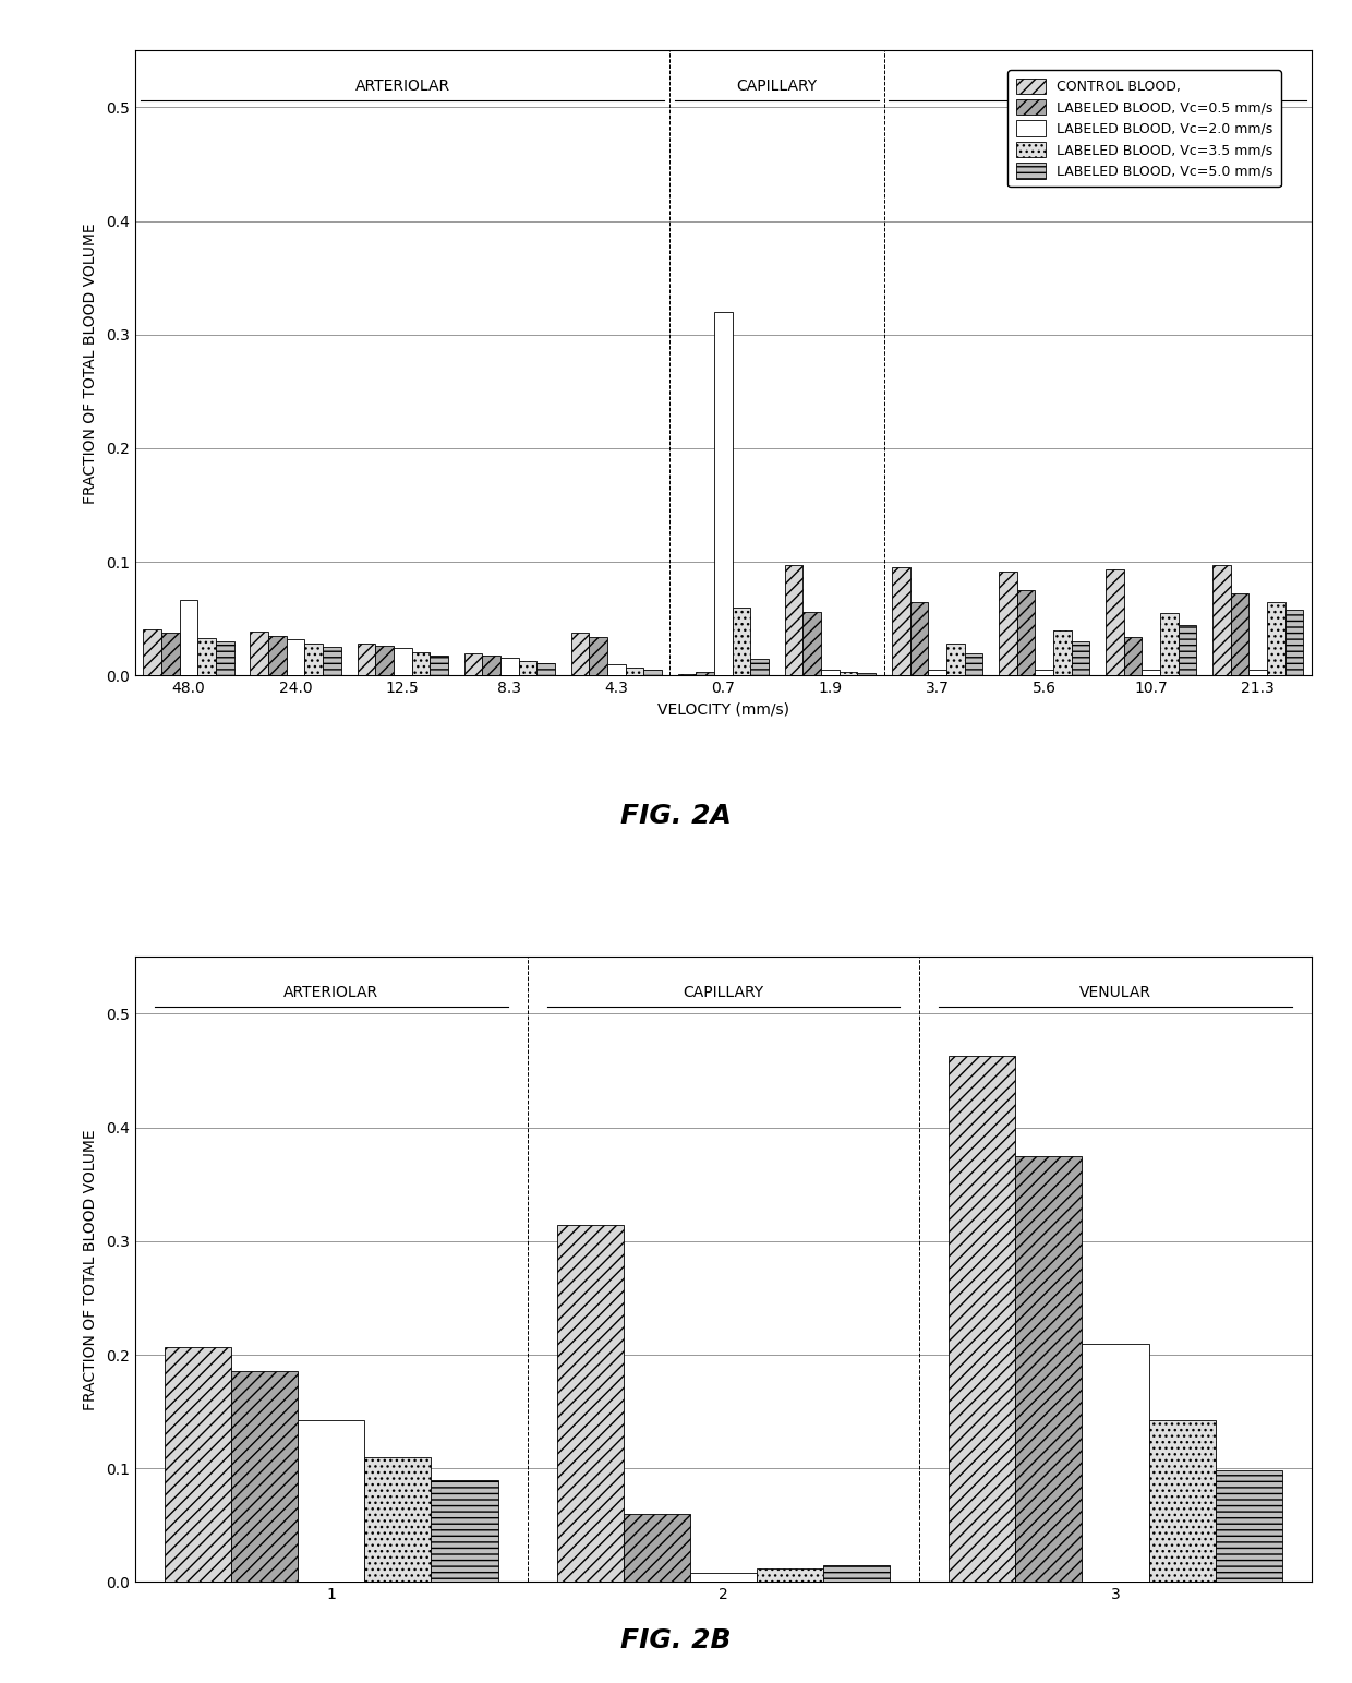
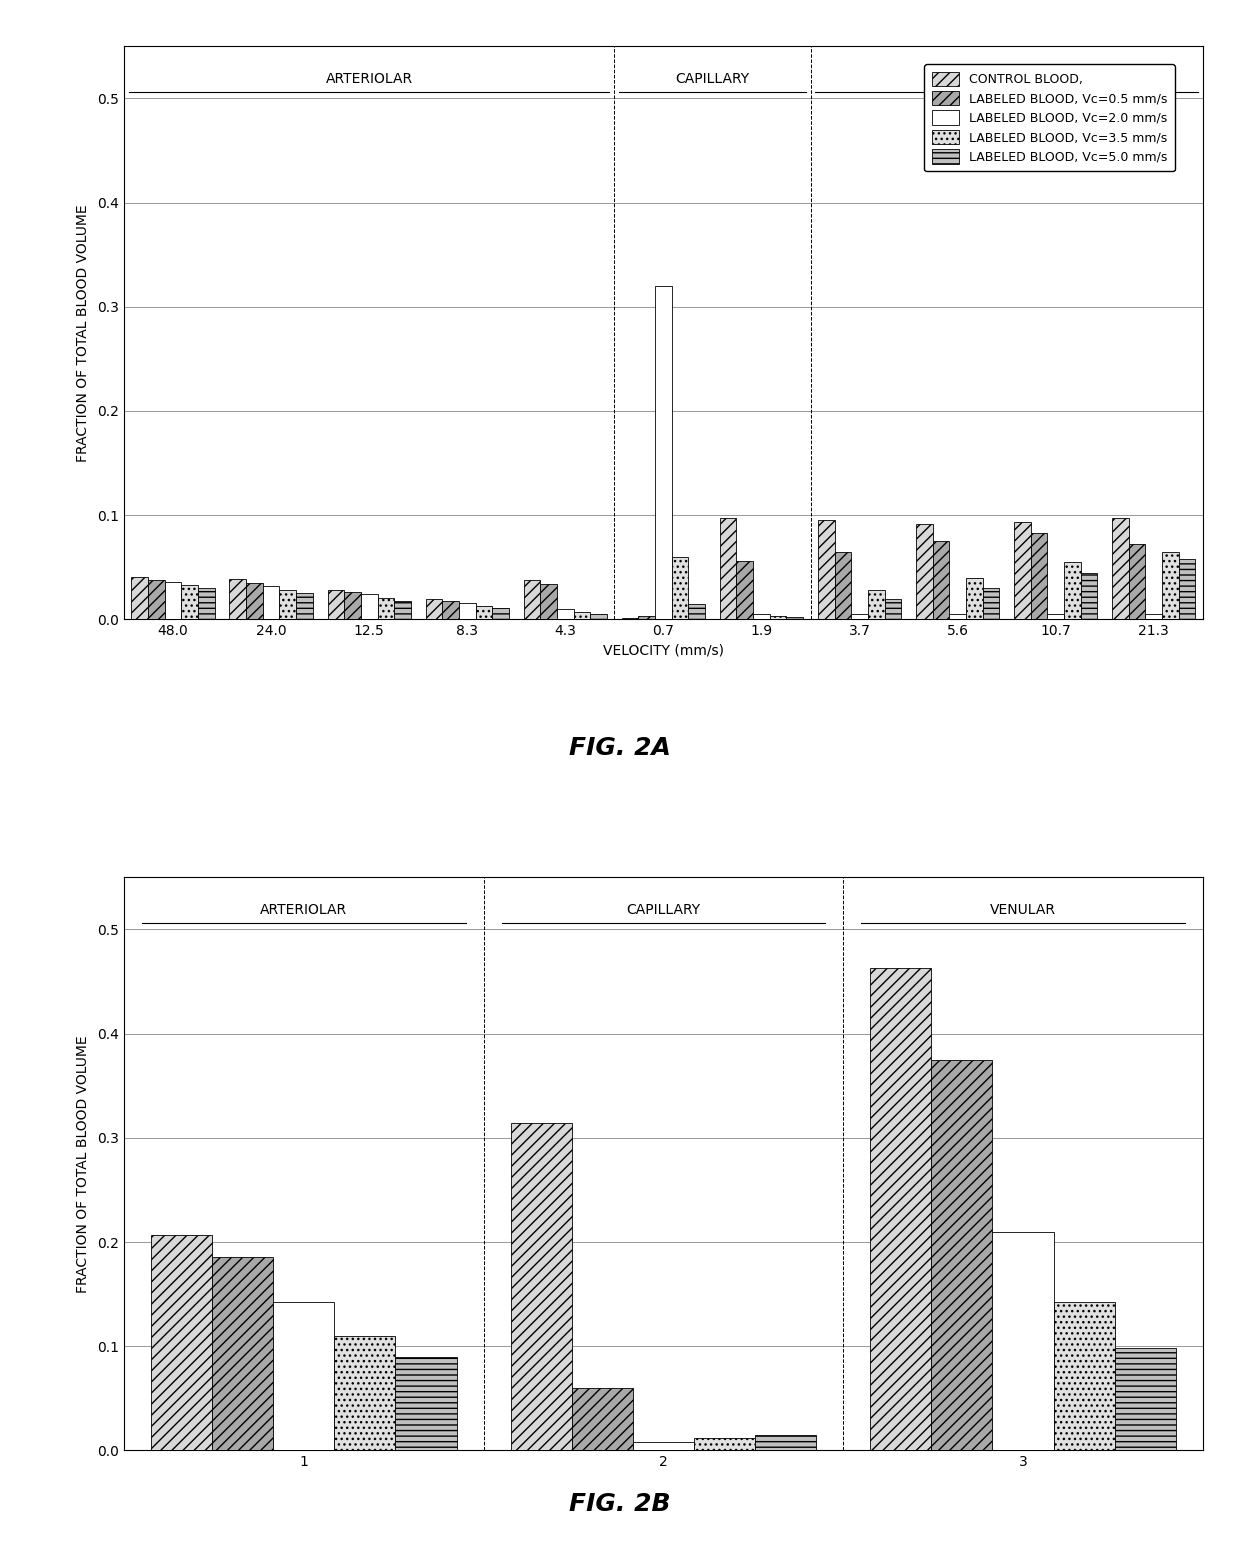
LABELED BLOOD, Vc=2.0 mm/s/48.0: 0.067 -> 0.036
LABELED BLOOD, Vc=0.5 mm/s/10.7: 0.034 -> 0.083
